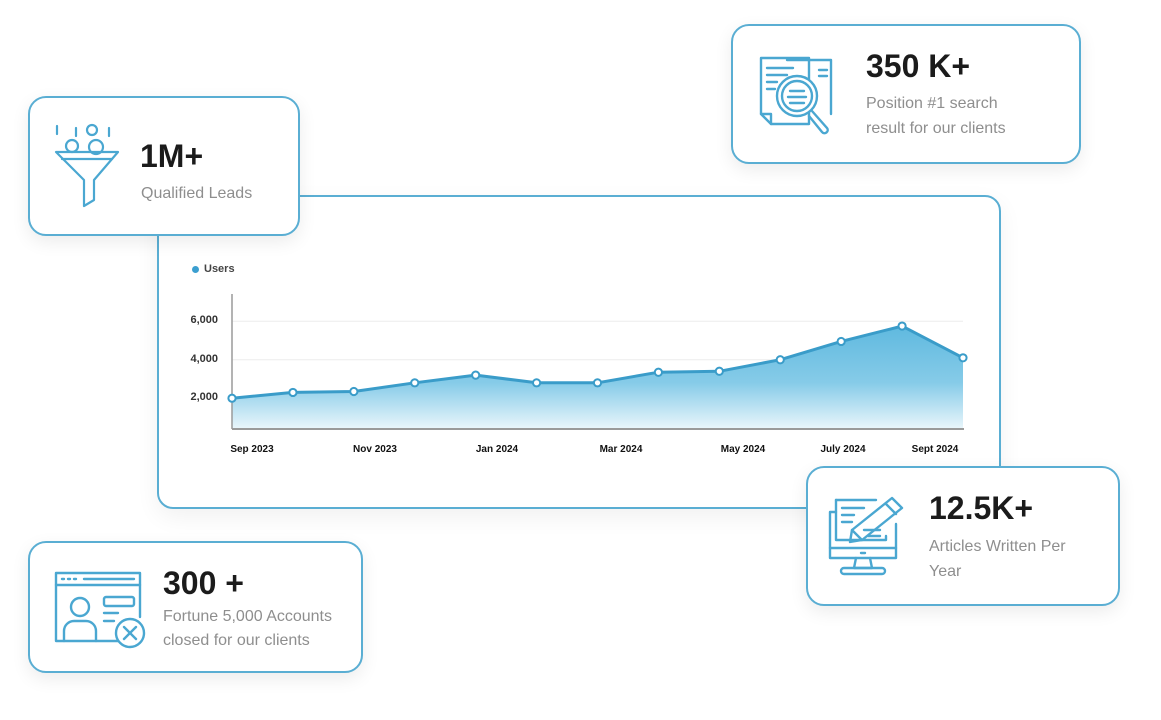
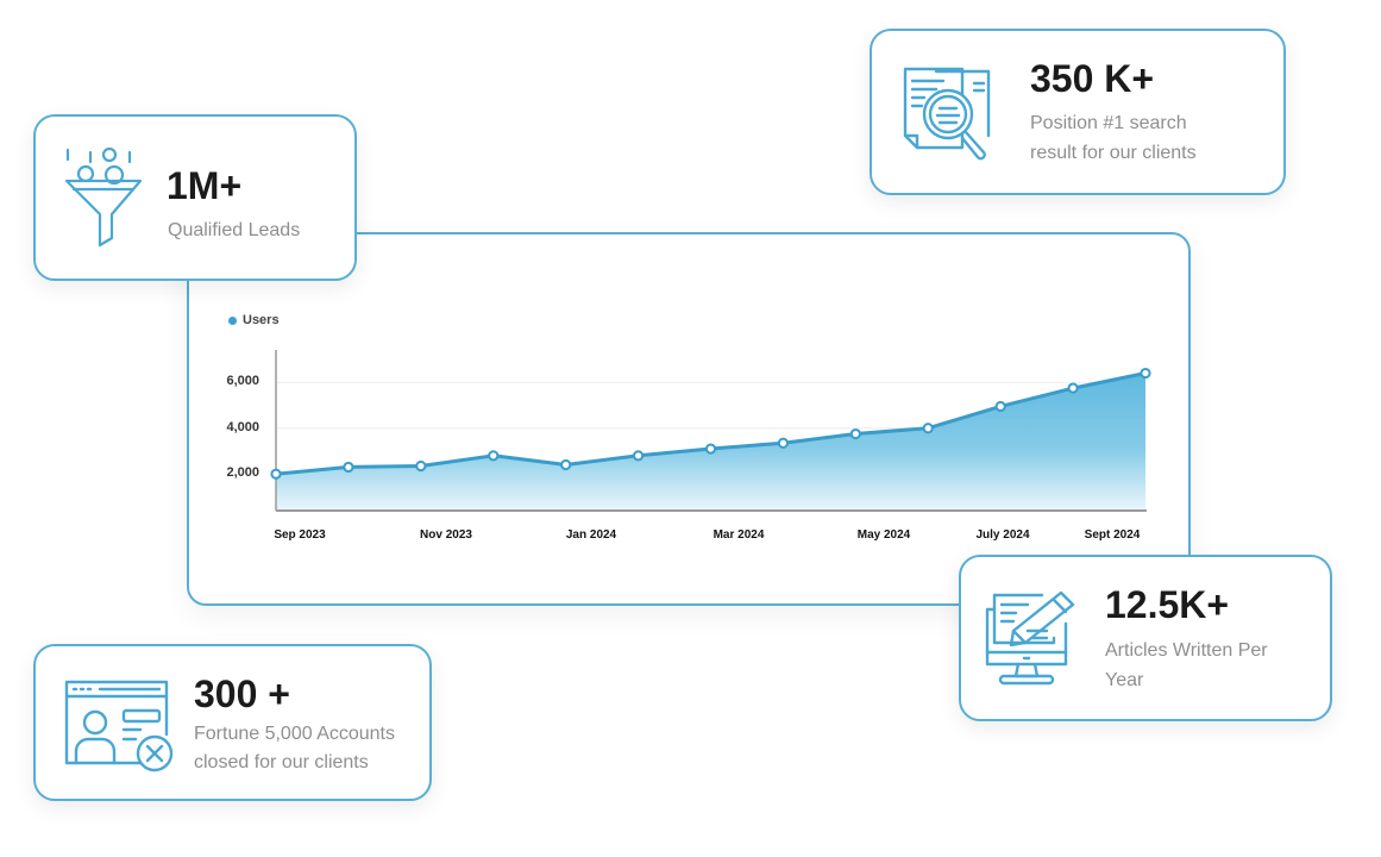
Jan 2024: 3200 -> 2400
Mar 2024: 2800 -> 3100
May 2024: 3400 -> 3800
Sept 2024: 4100 -> 6400
